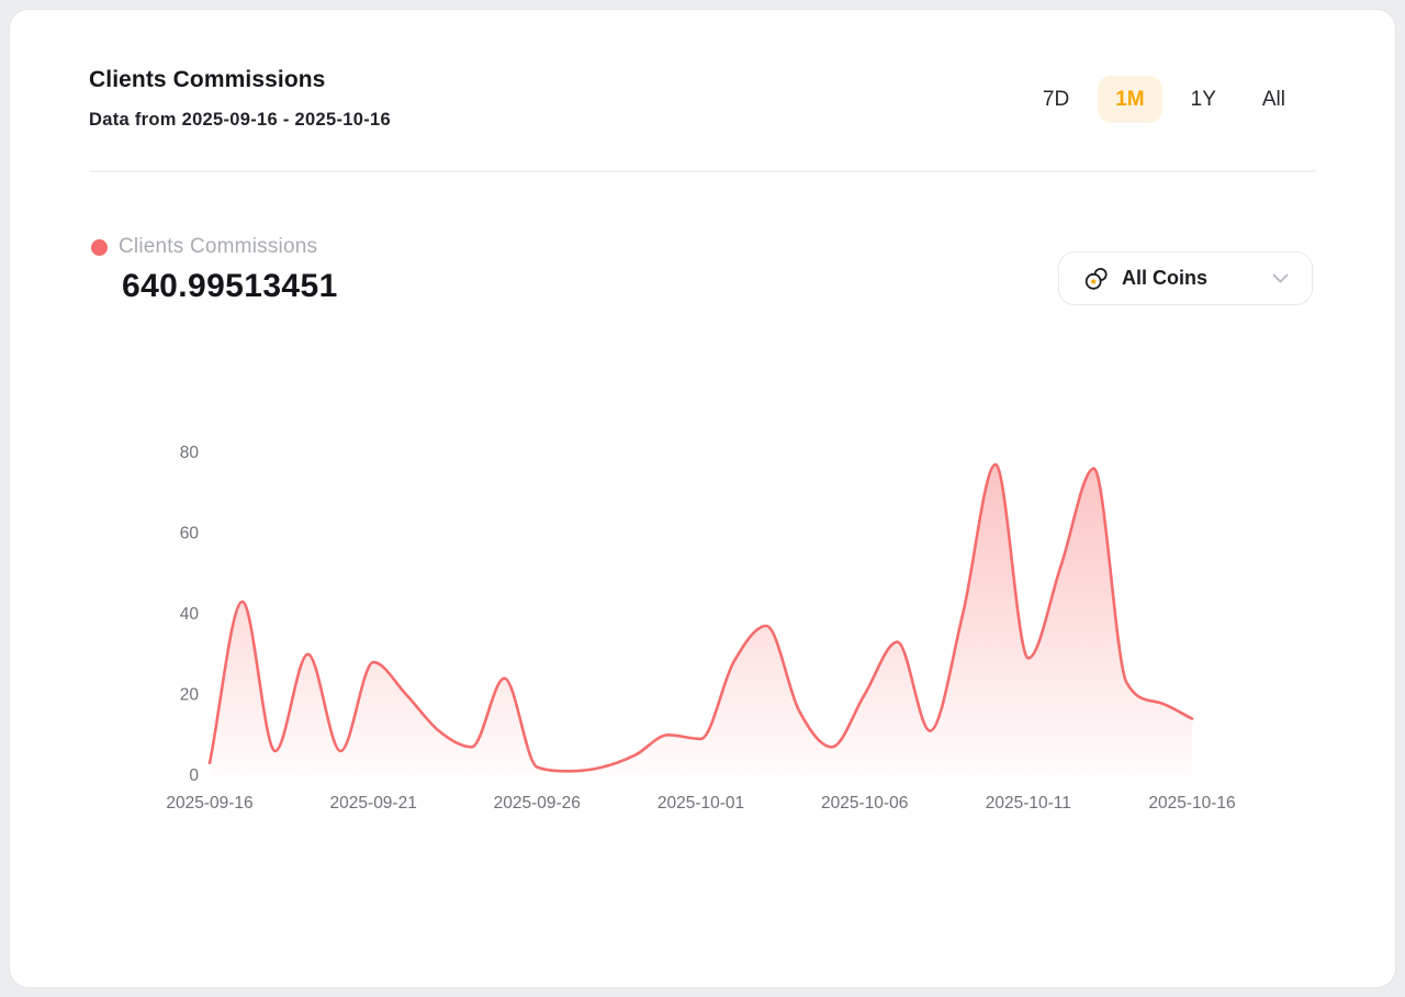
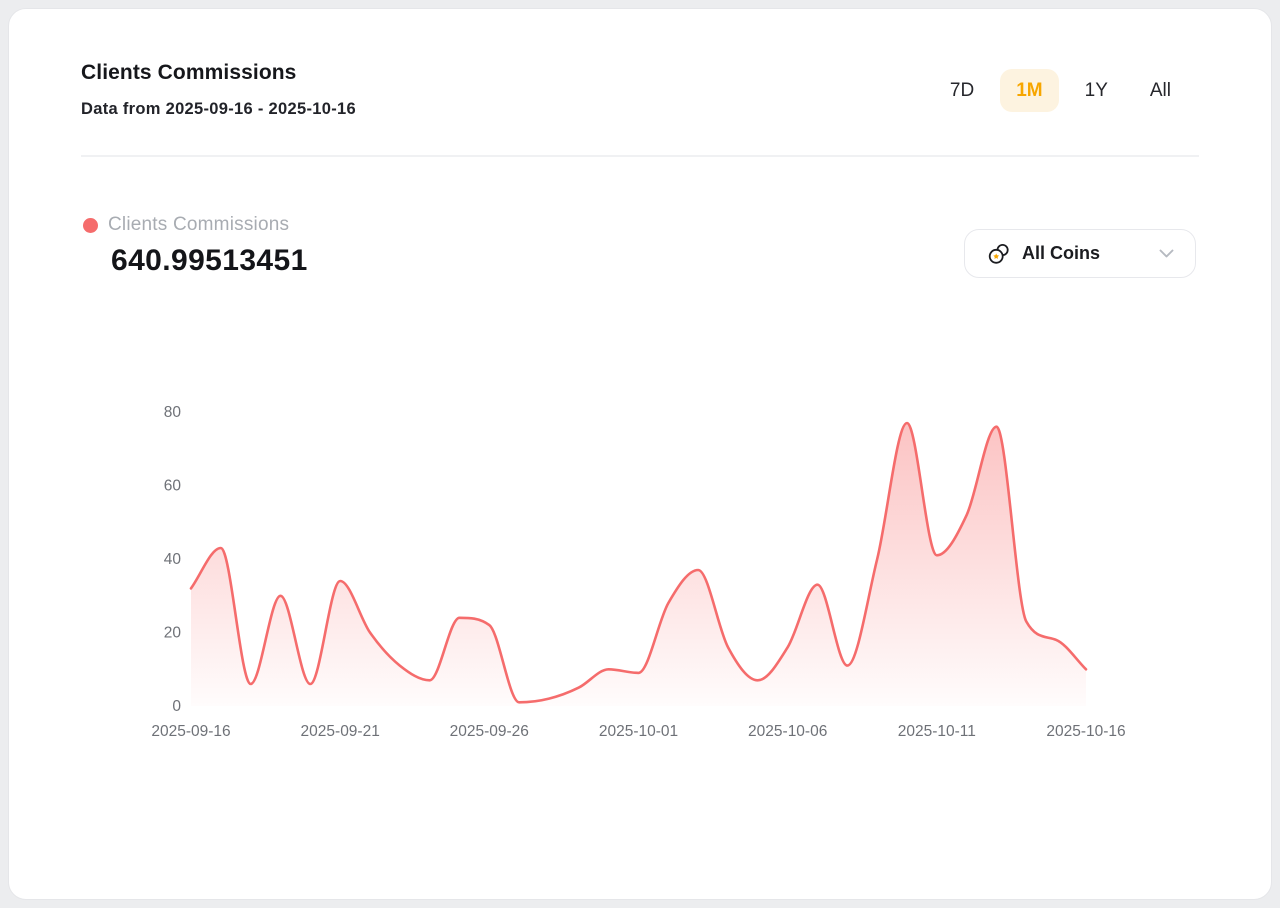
2025-09-16: 3 -> 32
2025-09-21: 28 -> 34
2025-09-26: 2 -> 22
2025-10-06: 20 -> 16
2025-10-11: 29 -> 41
2025-10-16: 14 -> 10
